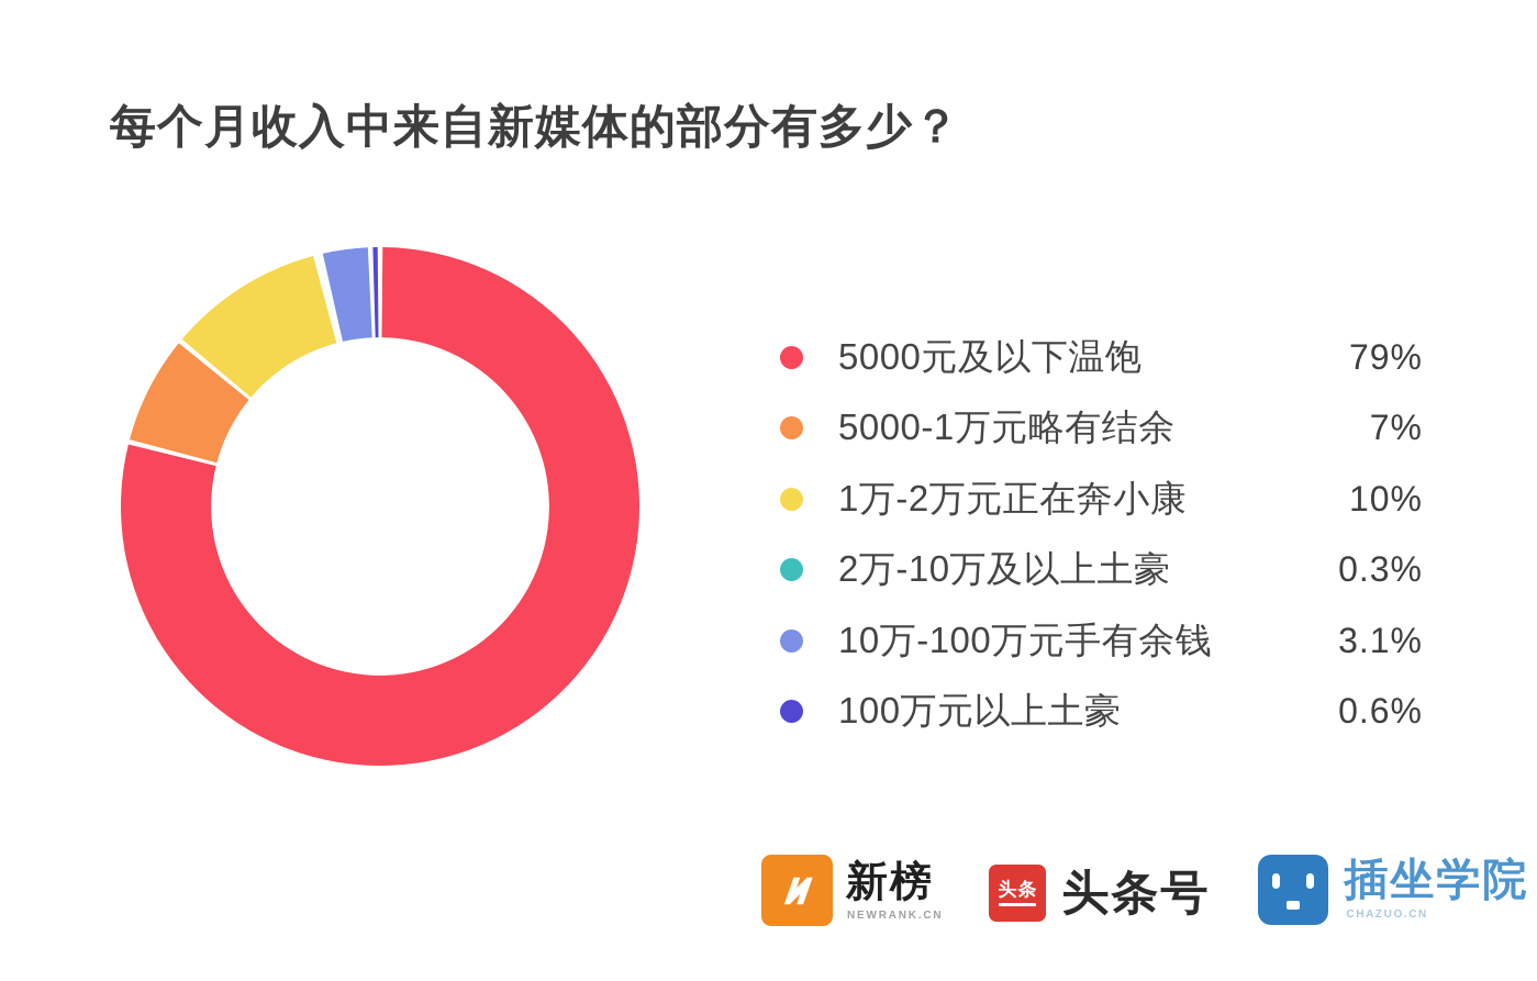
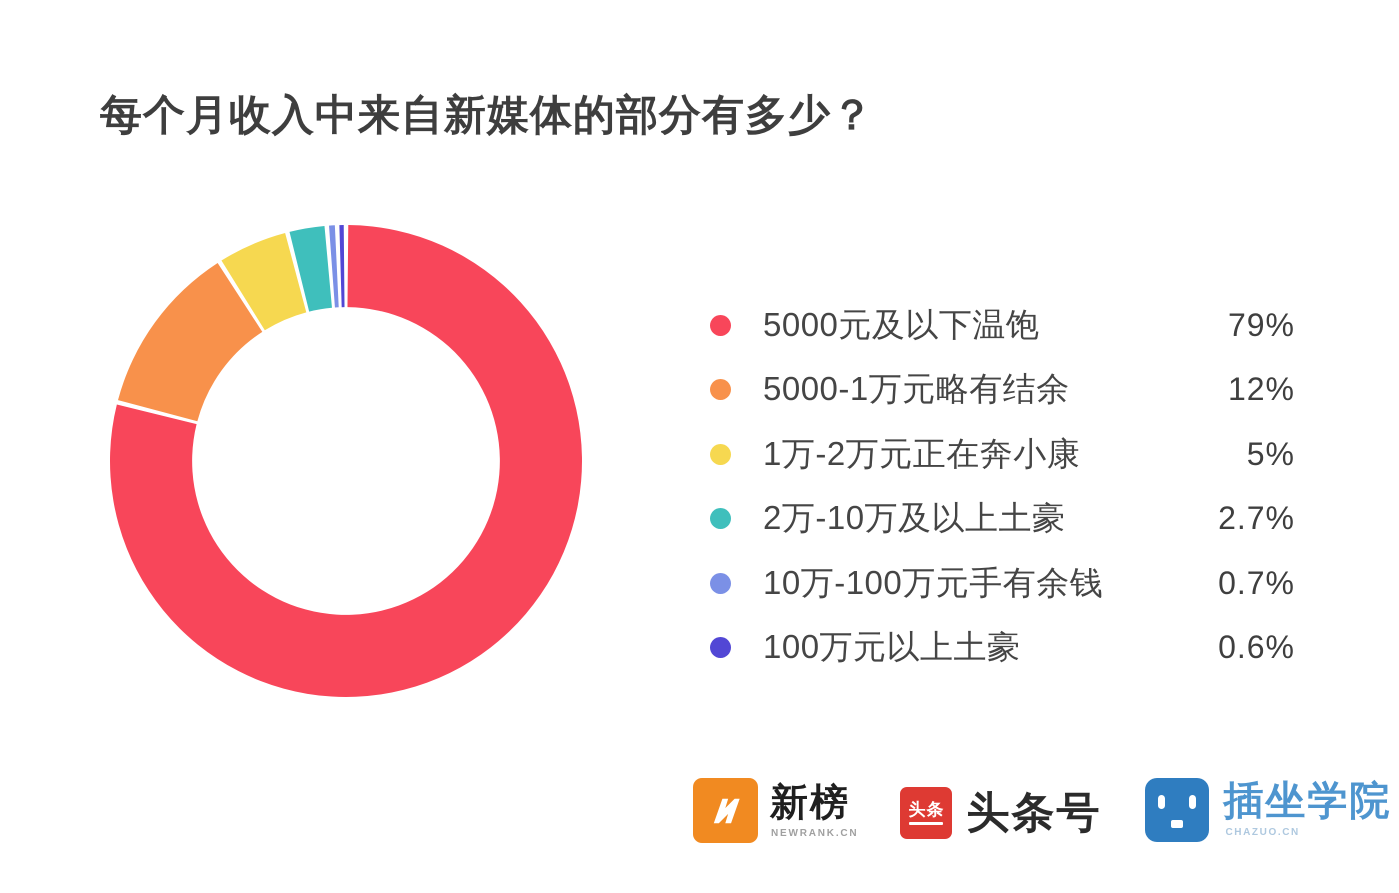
5000-1万元略有结余: 7% -> 12%
1万-2万元正在奔小康: 10% -> 5%
2万-10万及以上土豪: 0.3% -> 2.7%
10万-100万元手有余钱: 3.1% -> 0.7%
